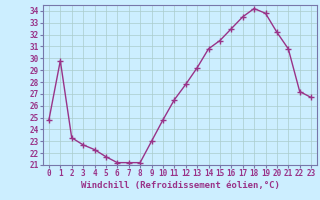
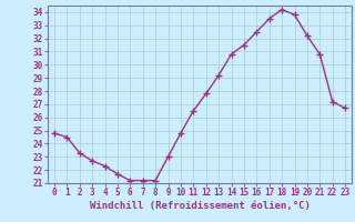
1: 29.8 -> 24.5
